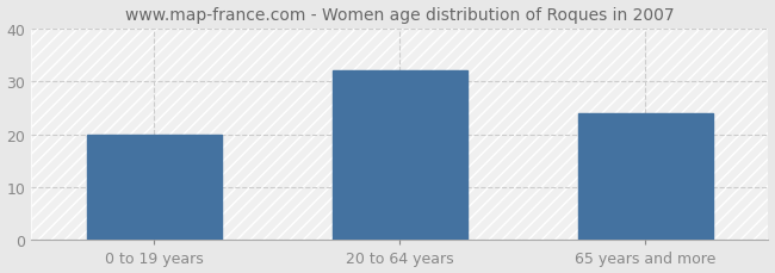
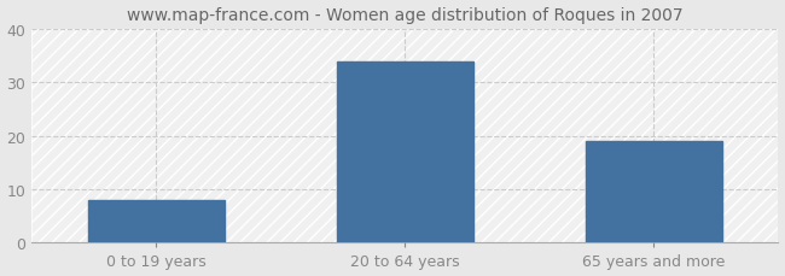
0 to 19 years: 20 -> 8
20 to 64 years: 32 -> 34
65 years and more: 24 -> 19
